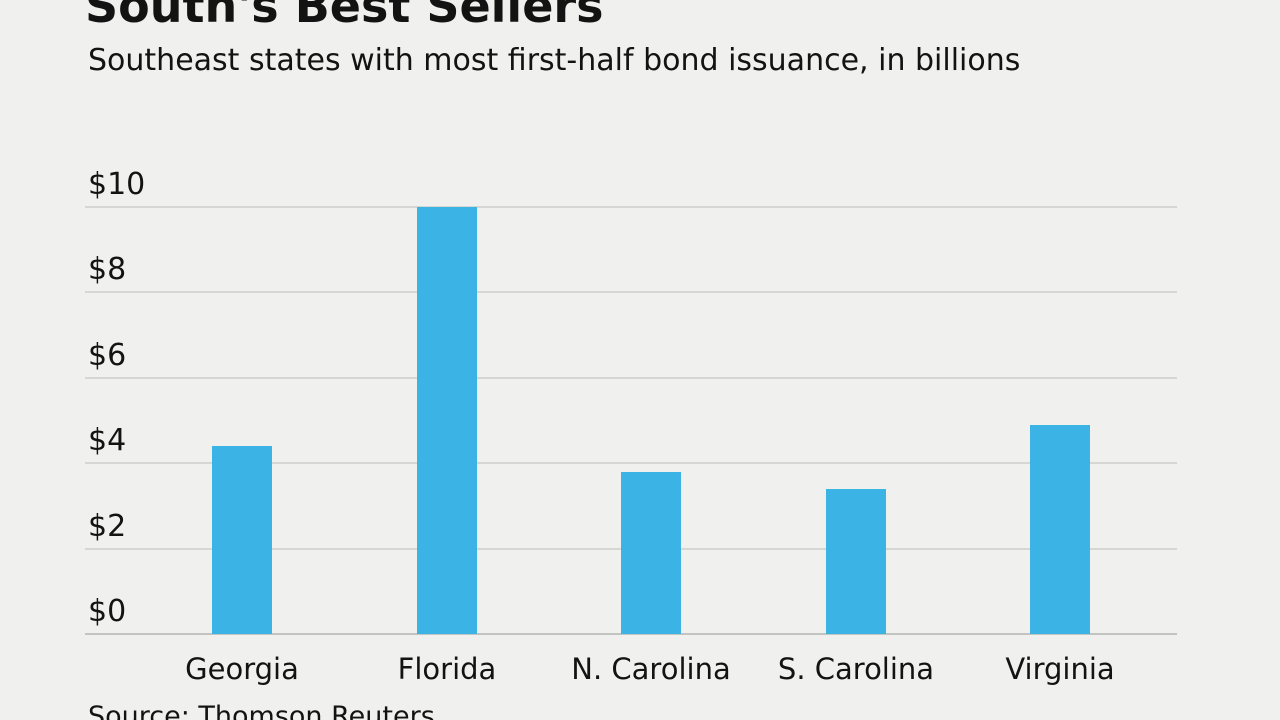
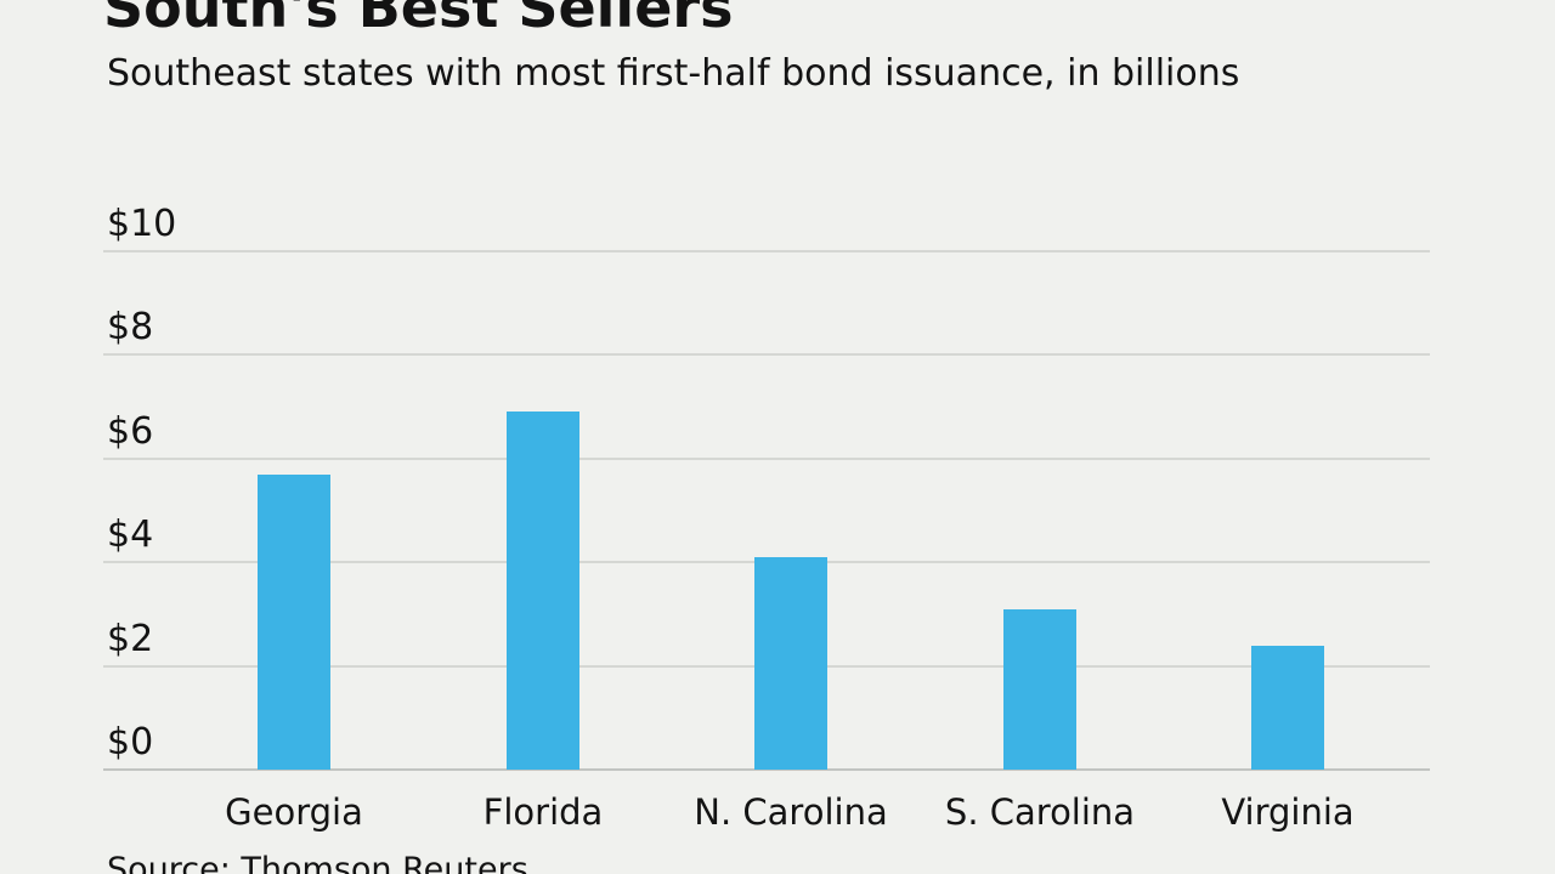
Georgia: $4.4 -> $5.7
Florida: $10.0 -> $6.9
N. Carolina: $3.8 -> $4.1
S. Carolina: $3.4 -> $3.1
Virginia: $4.9 -> $2.4
